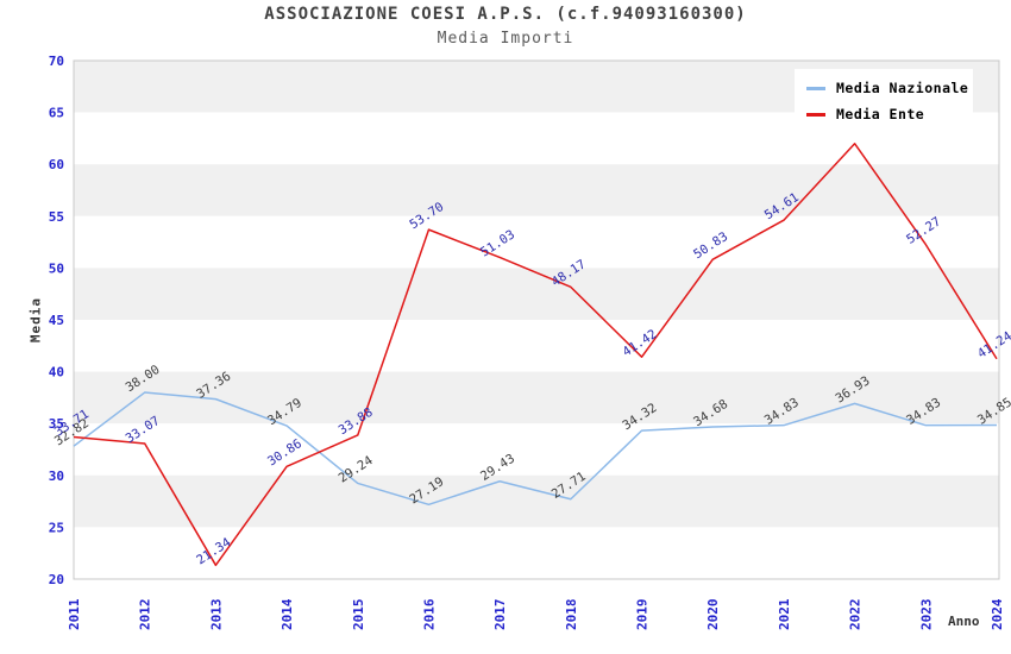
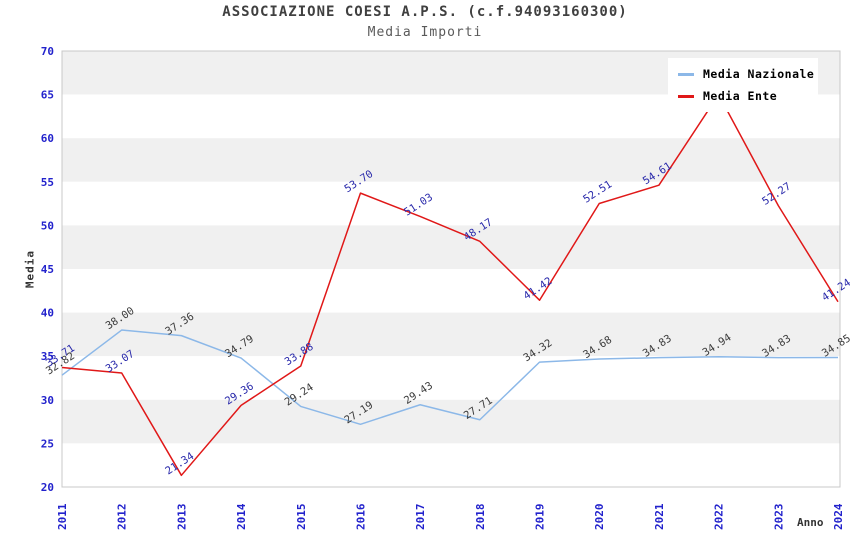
Media Ente/2014: 30.86 -> 29.36
Media Ente/2020: 50.83 -> 52.51
Media Nazionale/2022: 36.93 -> 34.94
Media Ente/2022: 62 -> 65
